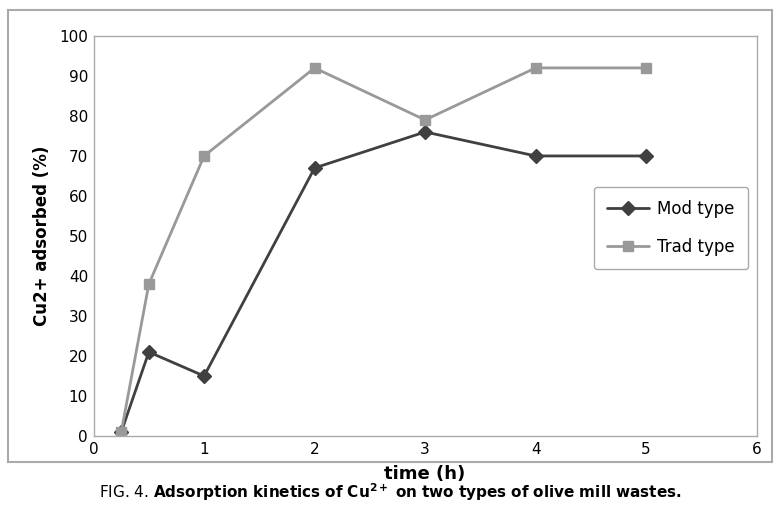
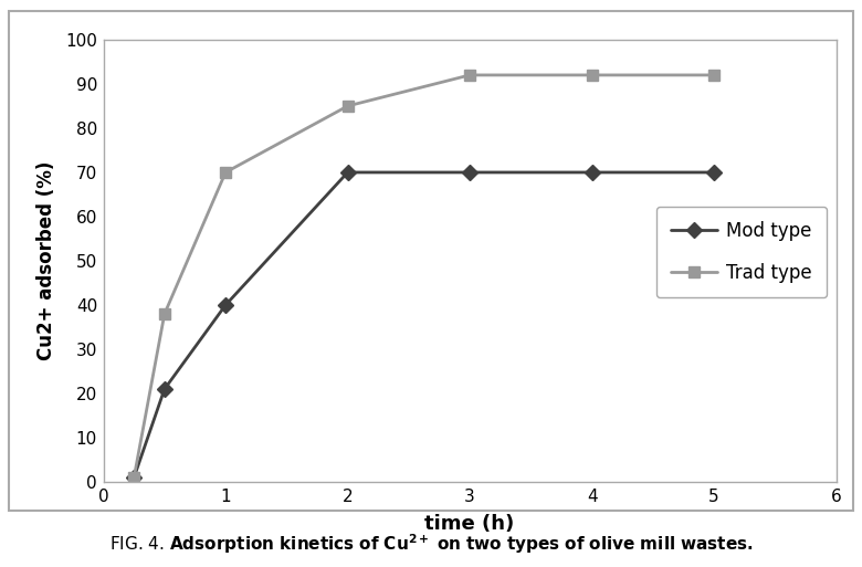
Mod type/1: 15 -> 40
Mod type/2: 67 -> 70
Trad type/2: 92 -> 85
Mod type/3: 76 -> 70
Trad type/3: 79 -> 92
